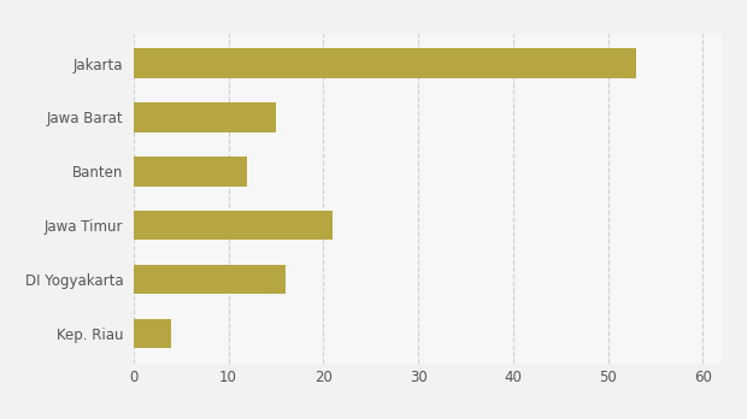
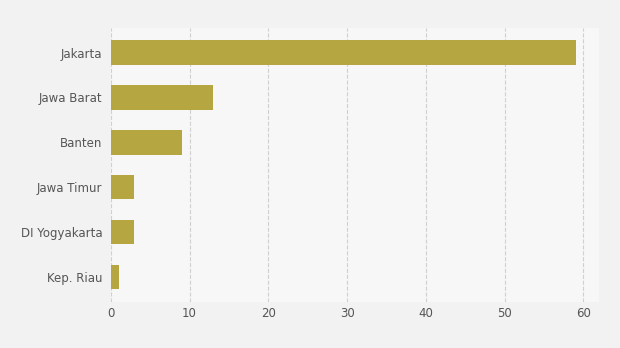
Jakarta: 53 -> 59
Jawa Barat: 15 -> 13
Banten: 12 -> 9
Jawa Timur: 21 -> 3
DI Yogyakarta: 16 -> 3
Kep. Riau: 4 -> 1
